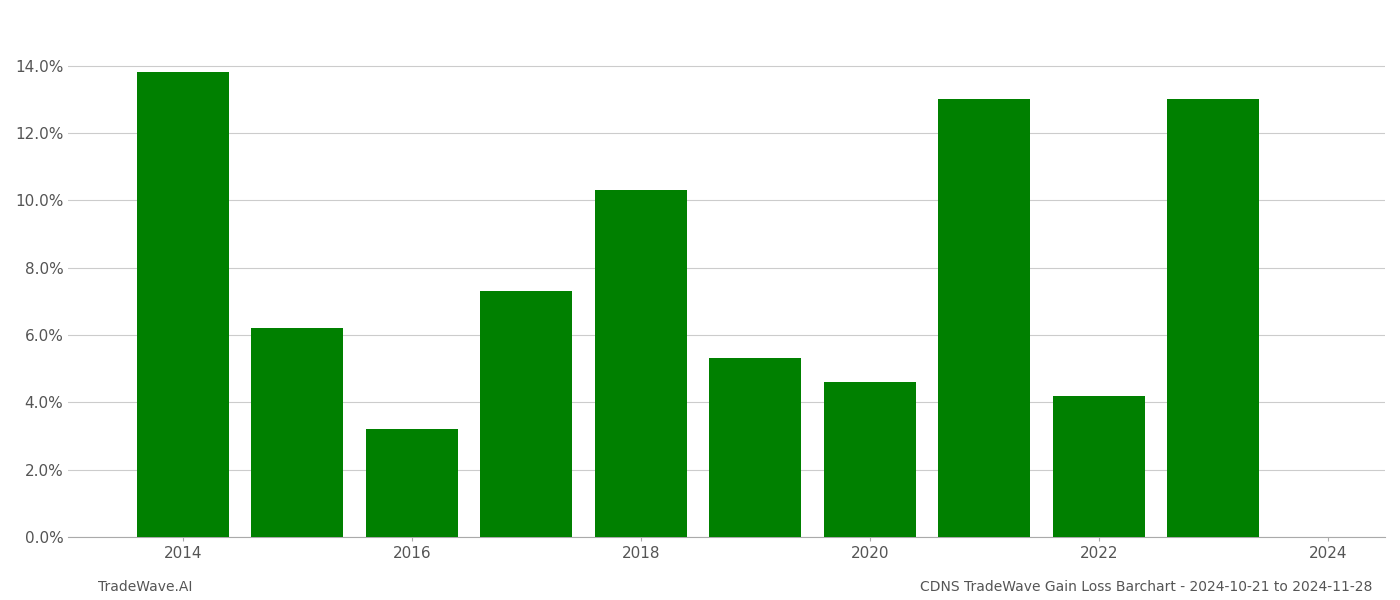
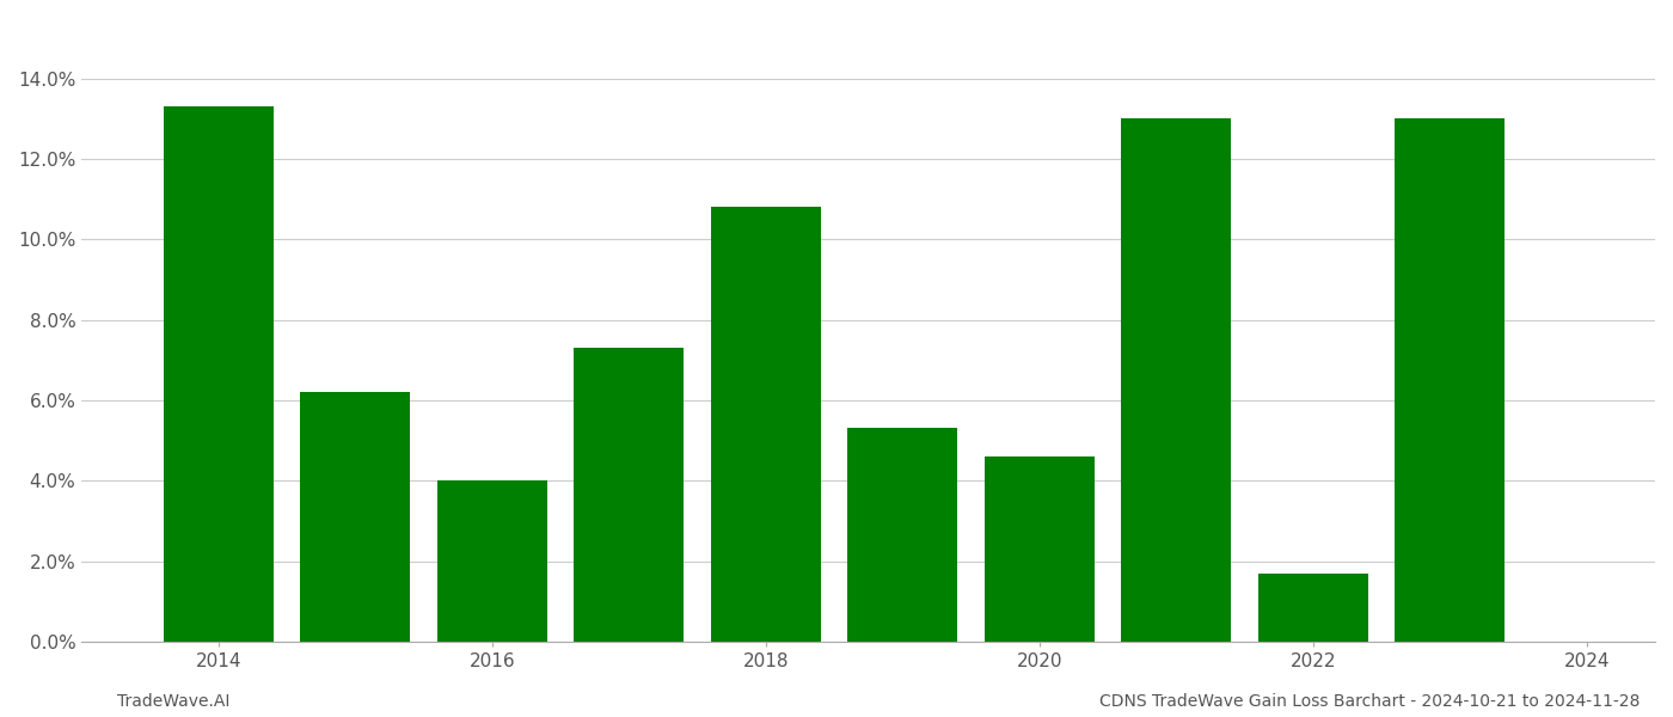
2014: 13.8% -> 13.3%
2016: 3.2% -> 4.0%
2018: 10.3% -> 10.8%
2022: 4.2% -> 1.7%
